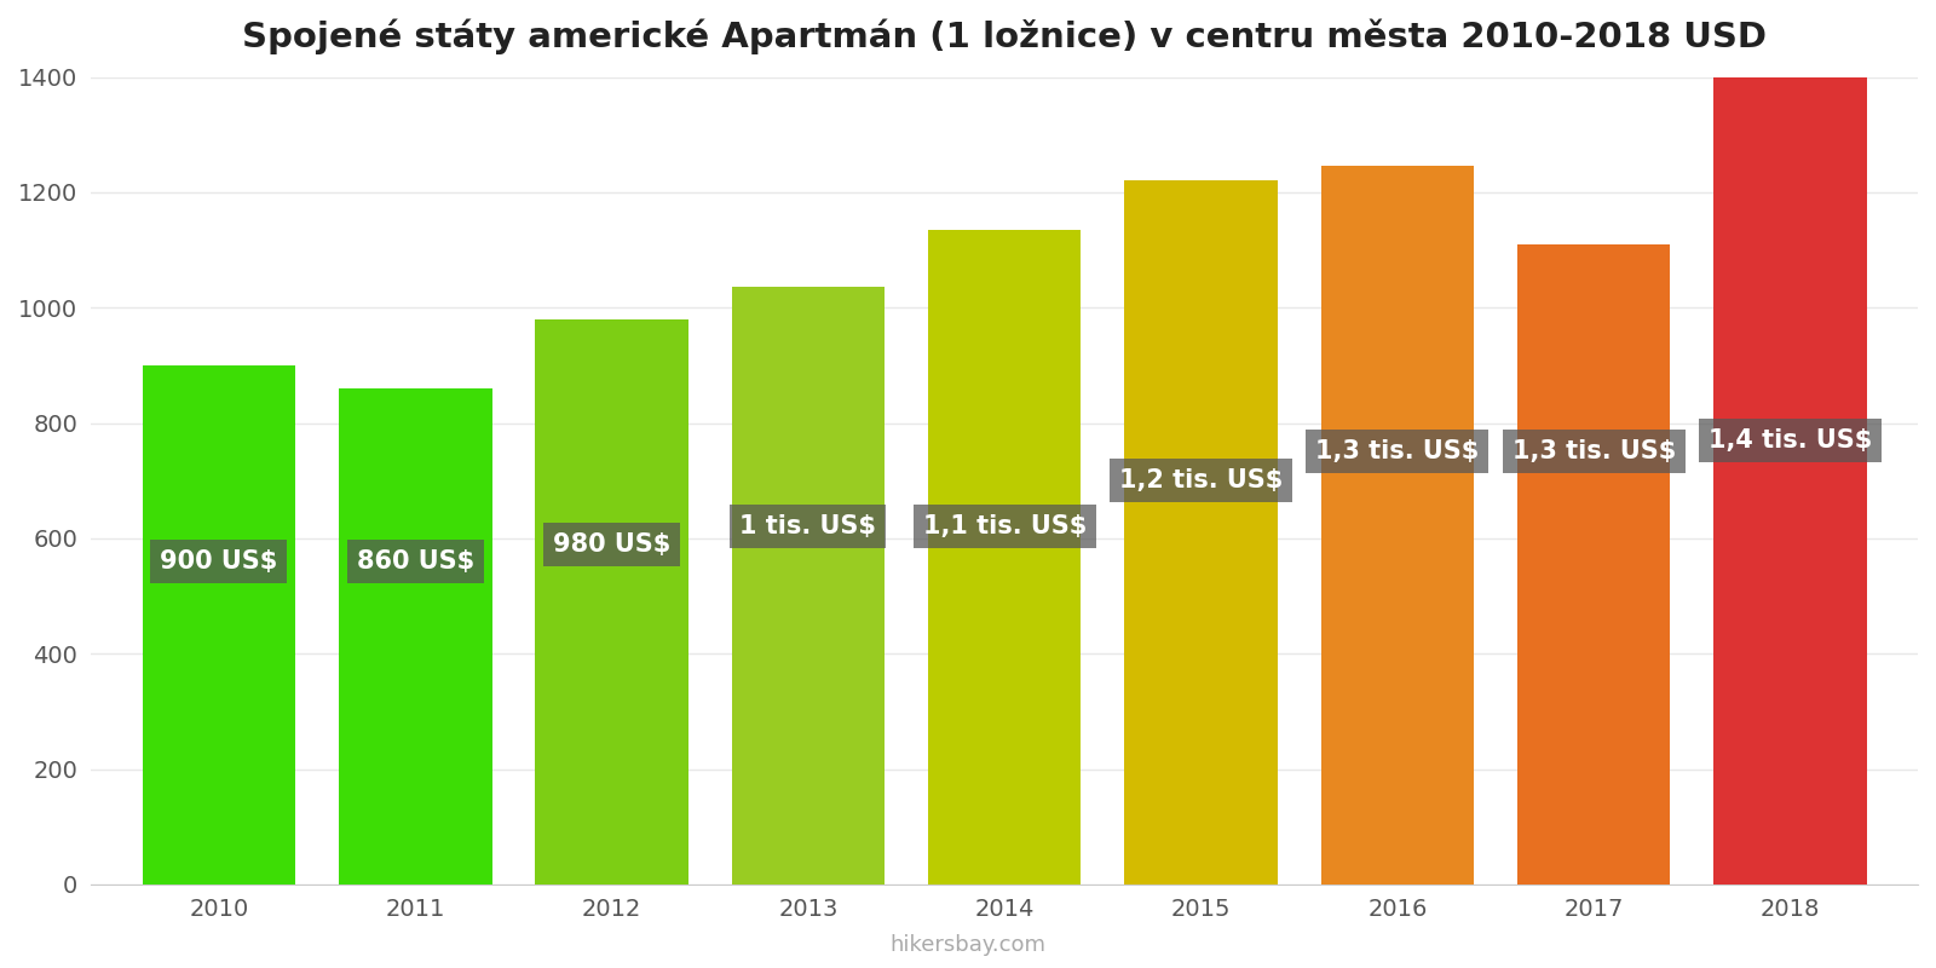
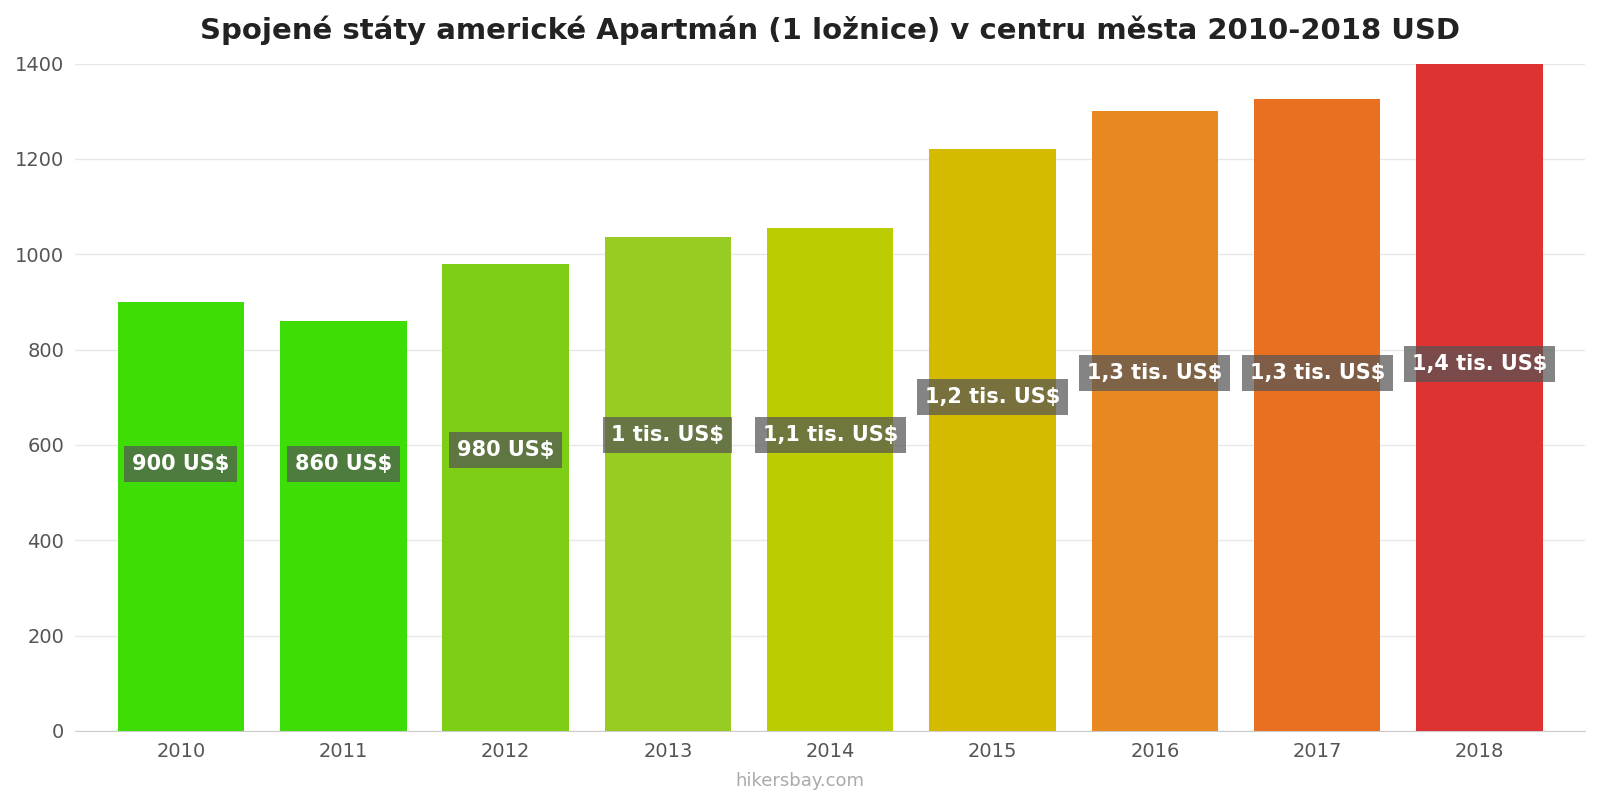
2014: 1135 -> 1055
2016: 1245 -> 1300
2017: 1110 -> 1325
